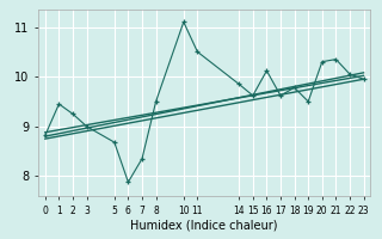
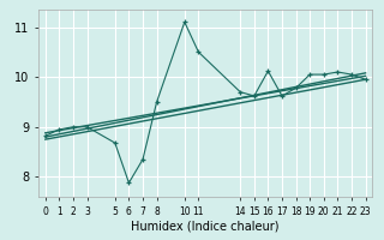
1: 9.45 -> 8.95
2: 9.25 -> 9.00
14: 9.85 -> 9.70
19: 9.50 -> 10.05
20: 10.30 -> 10.05
21: 10.35 -> 10.10
